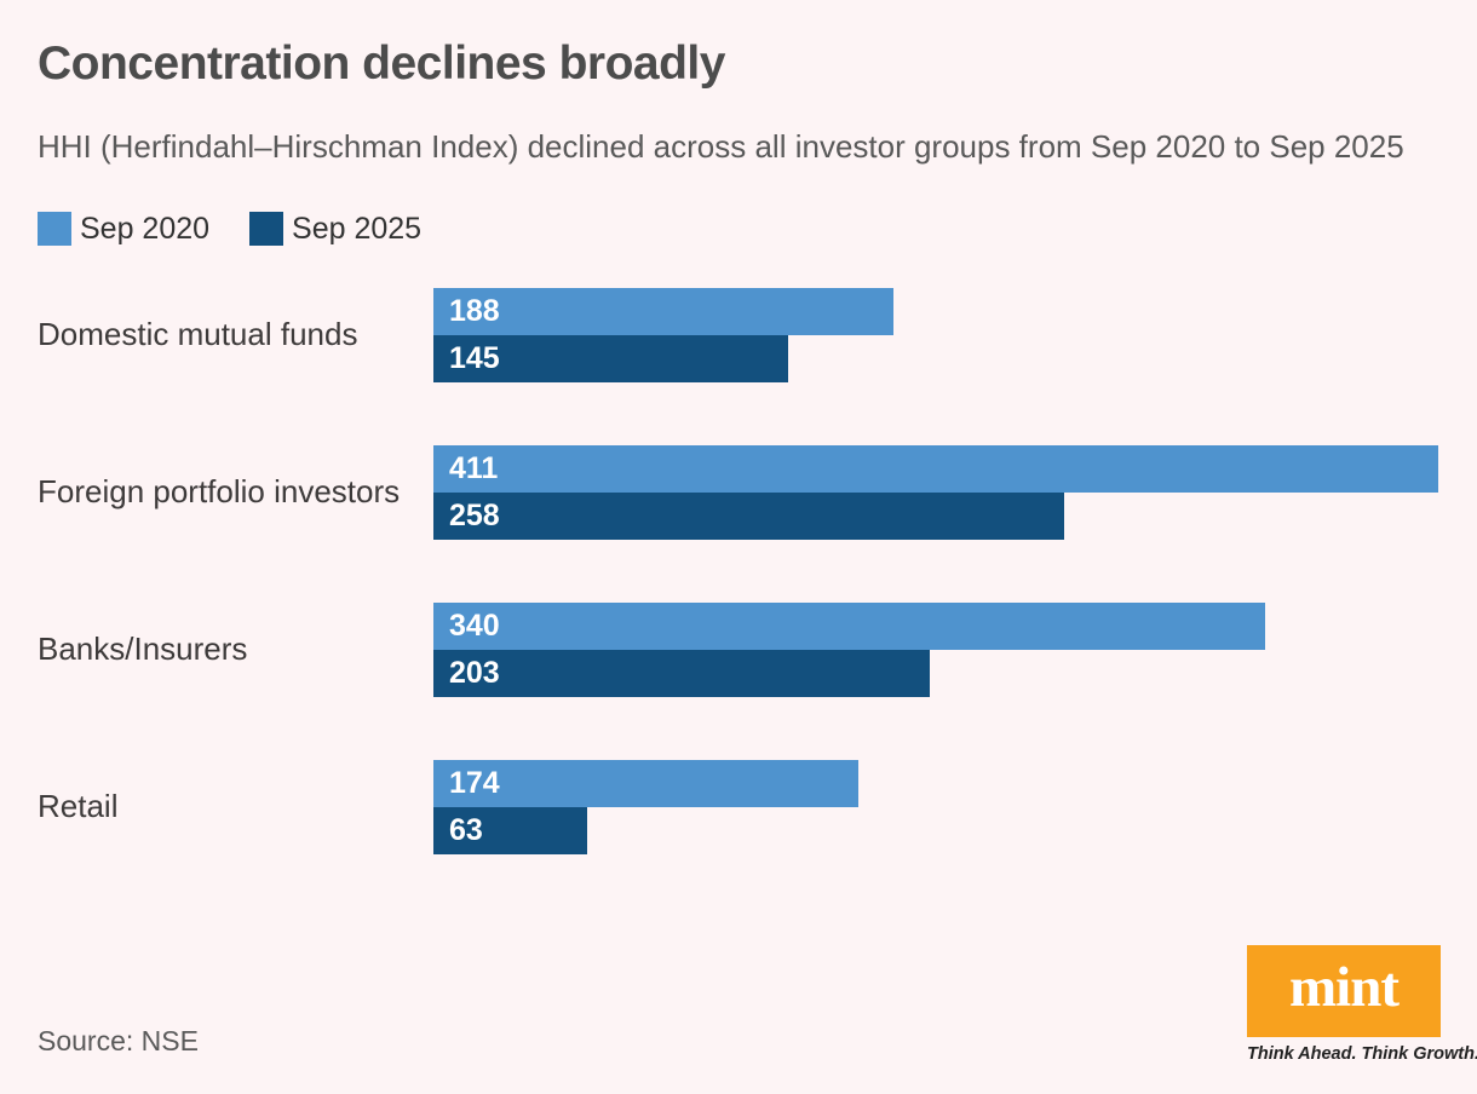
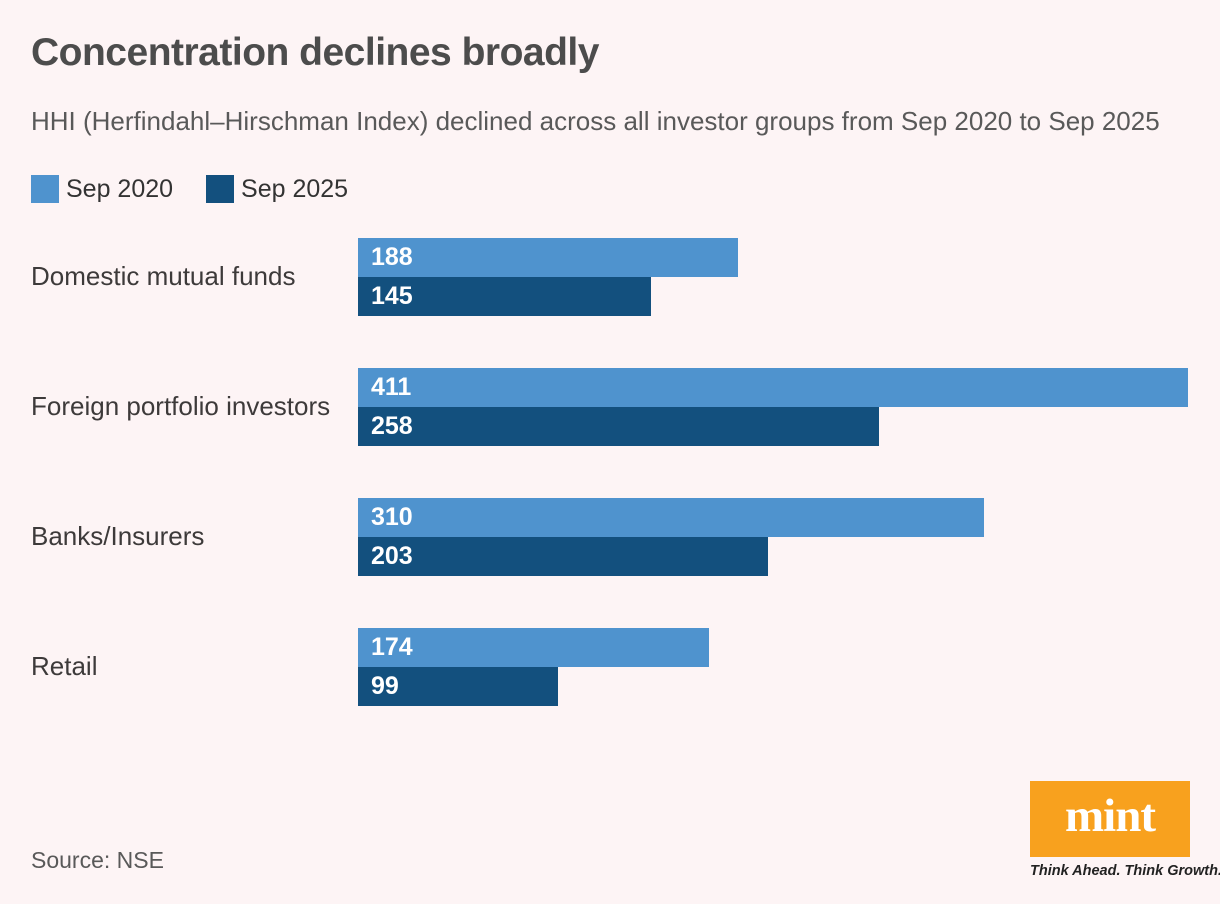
Sep 2020/Banks/Insurers: 340 -> 310
Sep 2025/Retail: 63 -> 99
